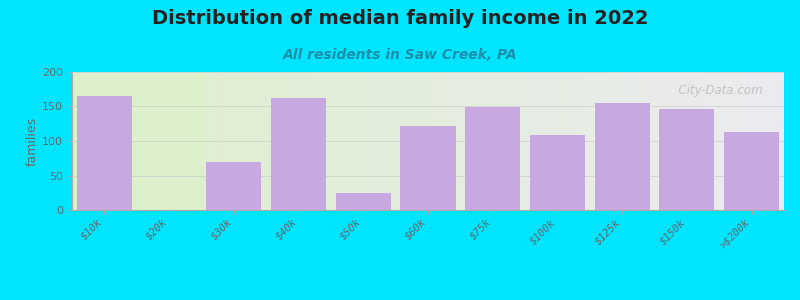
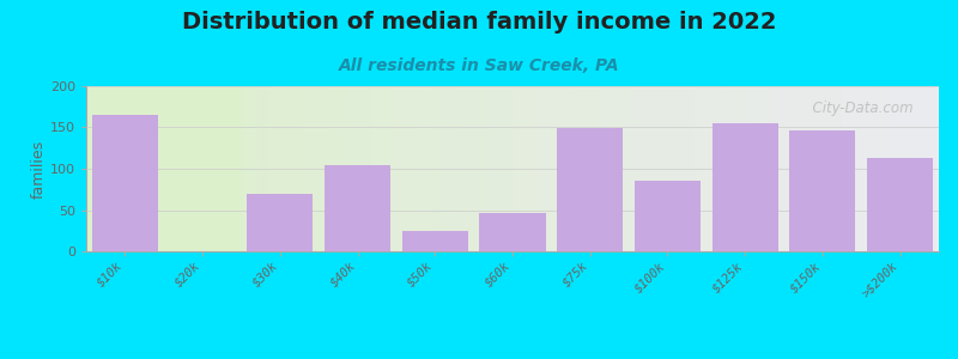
$40k: 162 -> 105
$60k: 122 -> 47
$100k: 108 -> 86
